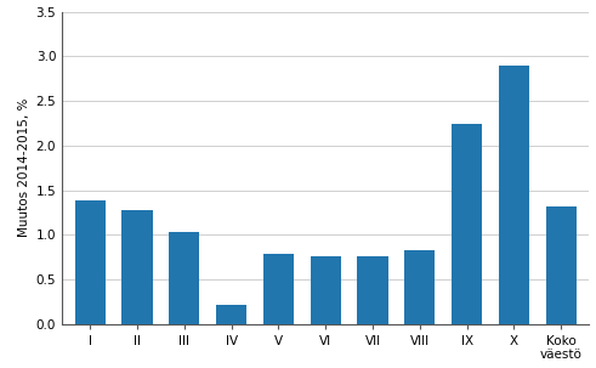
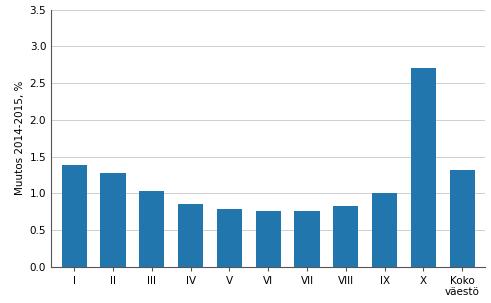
IV: 0.22 -> 0.86
IX: 2.24 -> 1.01
X: 2.90 -> 2.71
